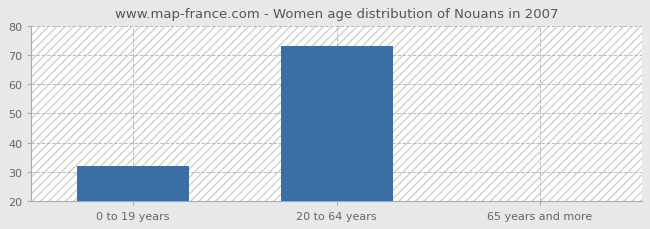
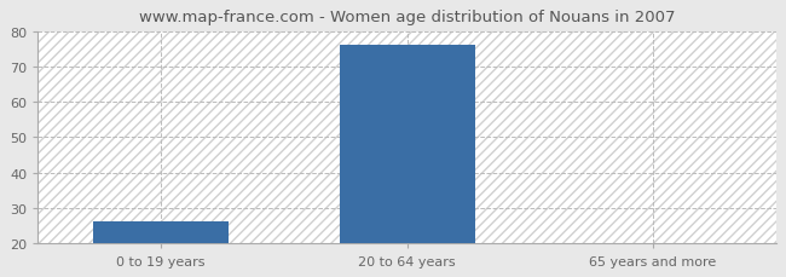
0 to 19 years: 32 -> 26
20 to 64 years: 73 -> 76
